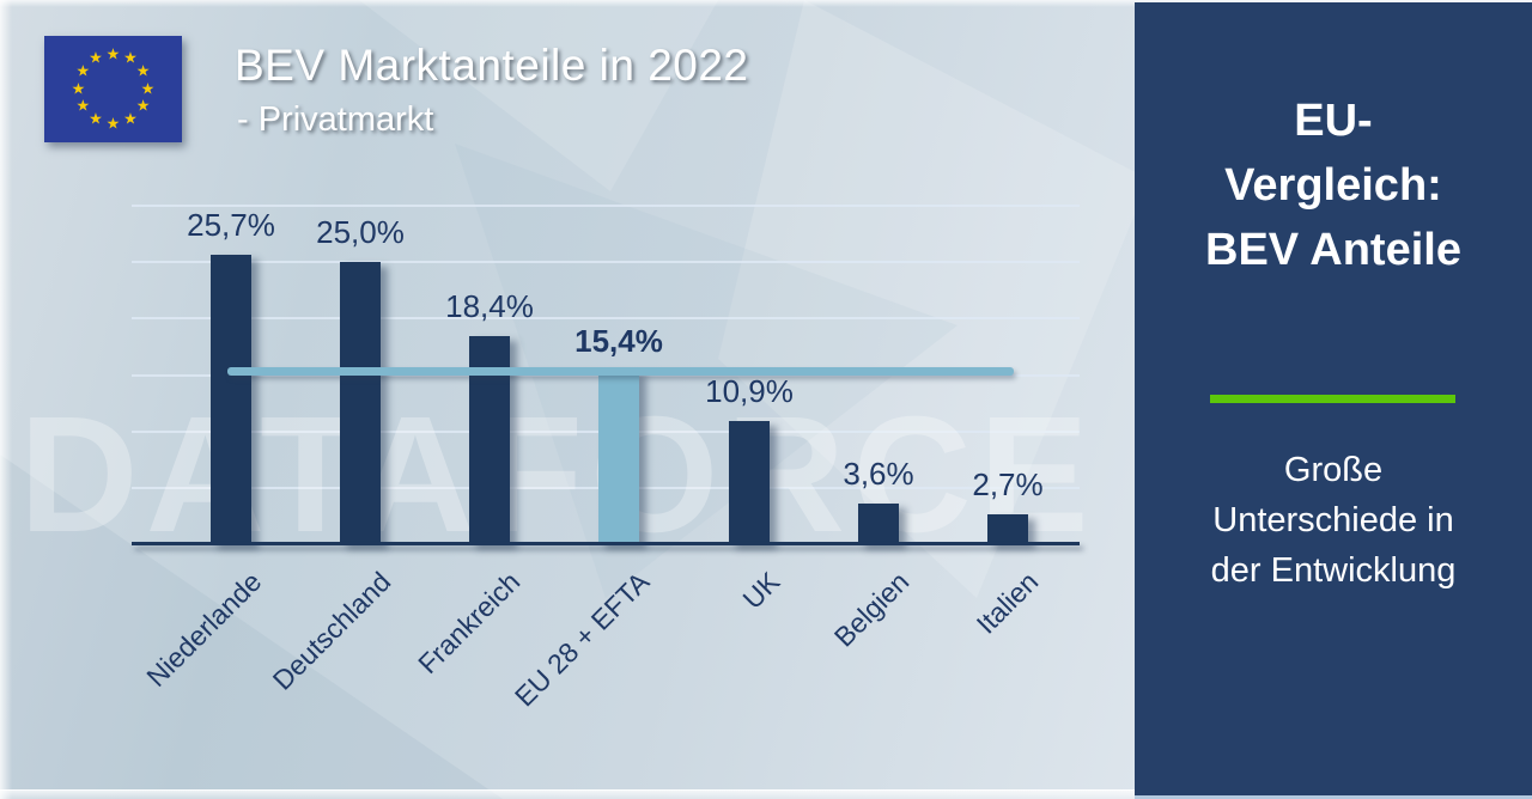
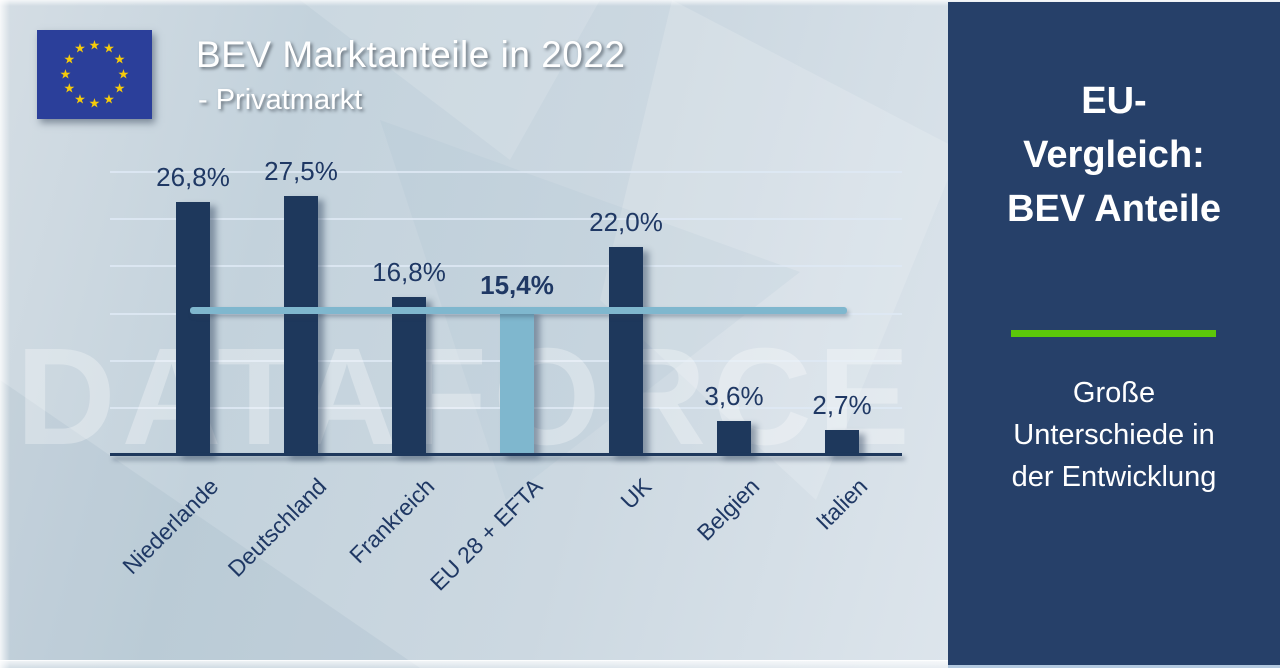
Niederlande: 25,7% -> 26,8%
Deutschland: 25,0% -> 27,5%
Frankreich: 18,4% -> 16,8%
UK: 10,9% -> 22,0%
